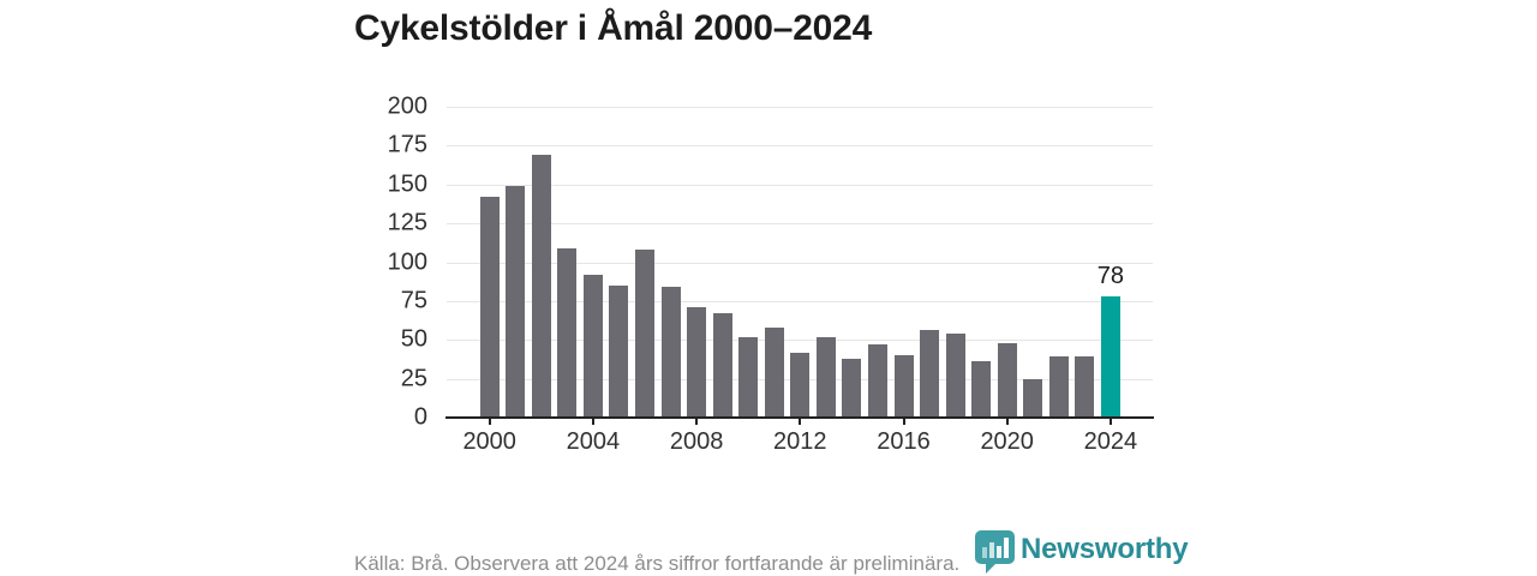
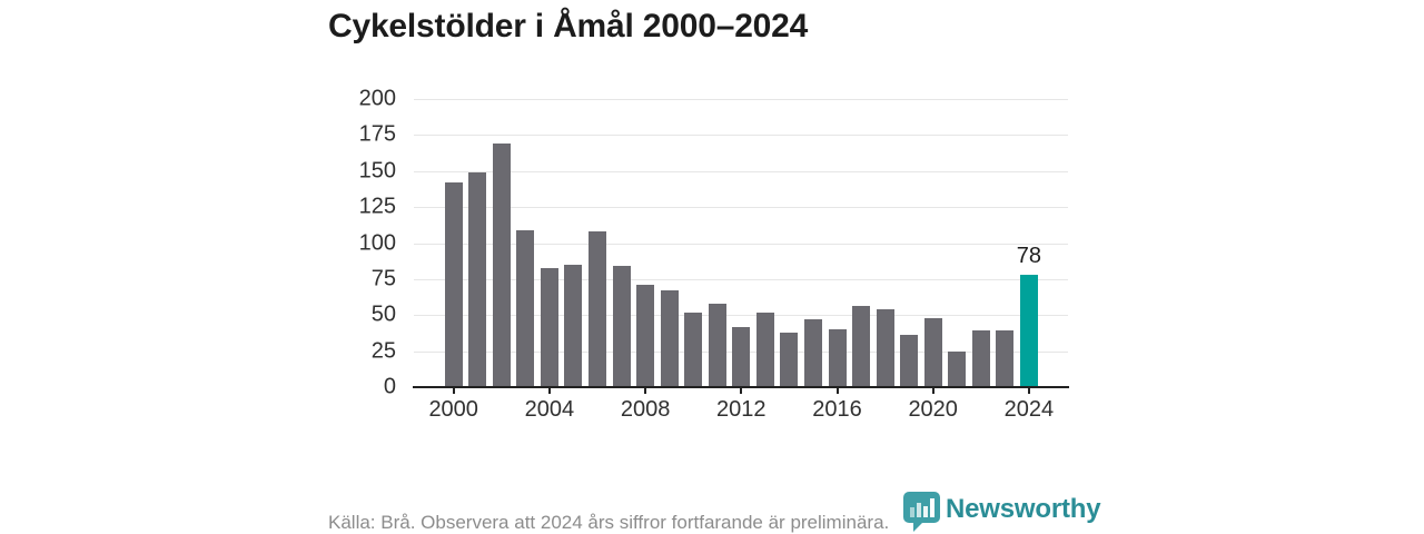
2004: 92 -> 83
